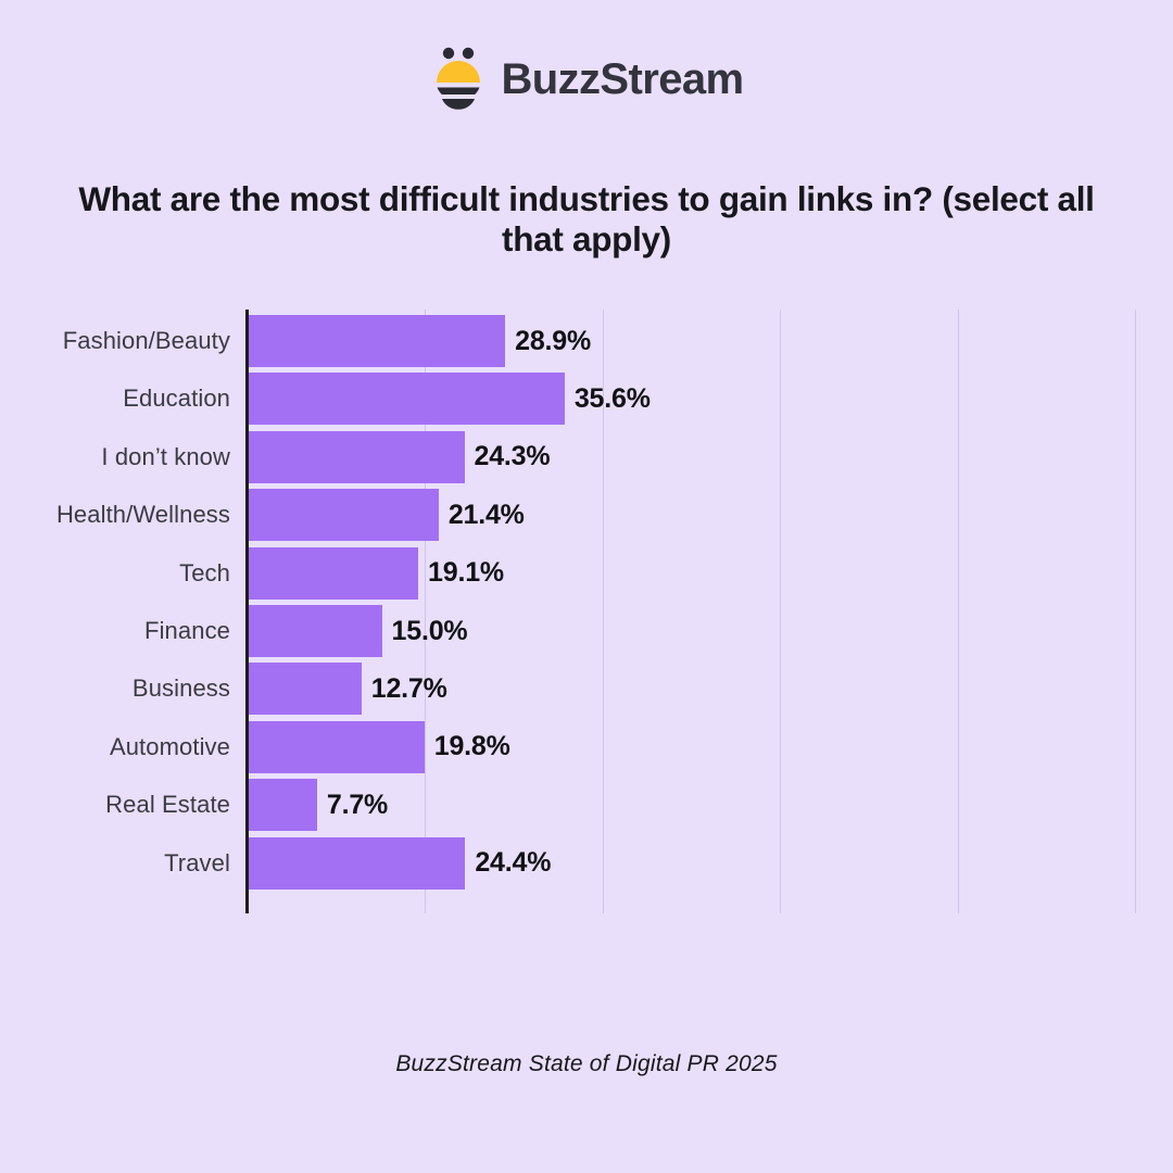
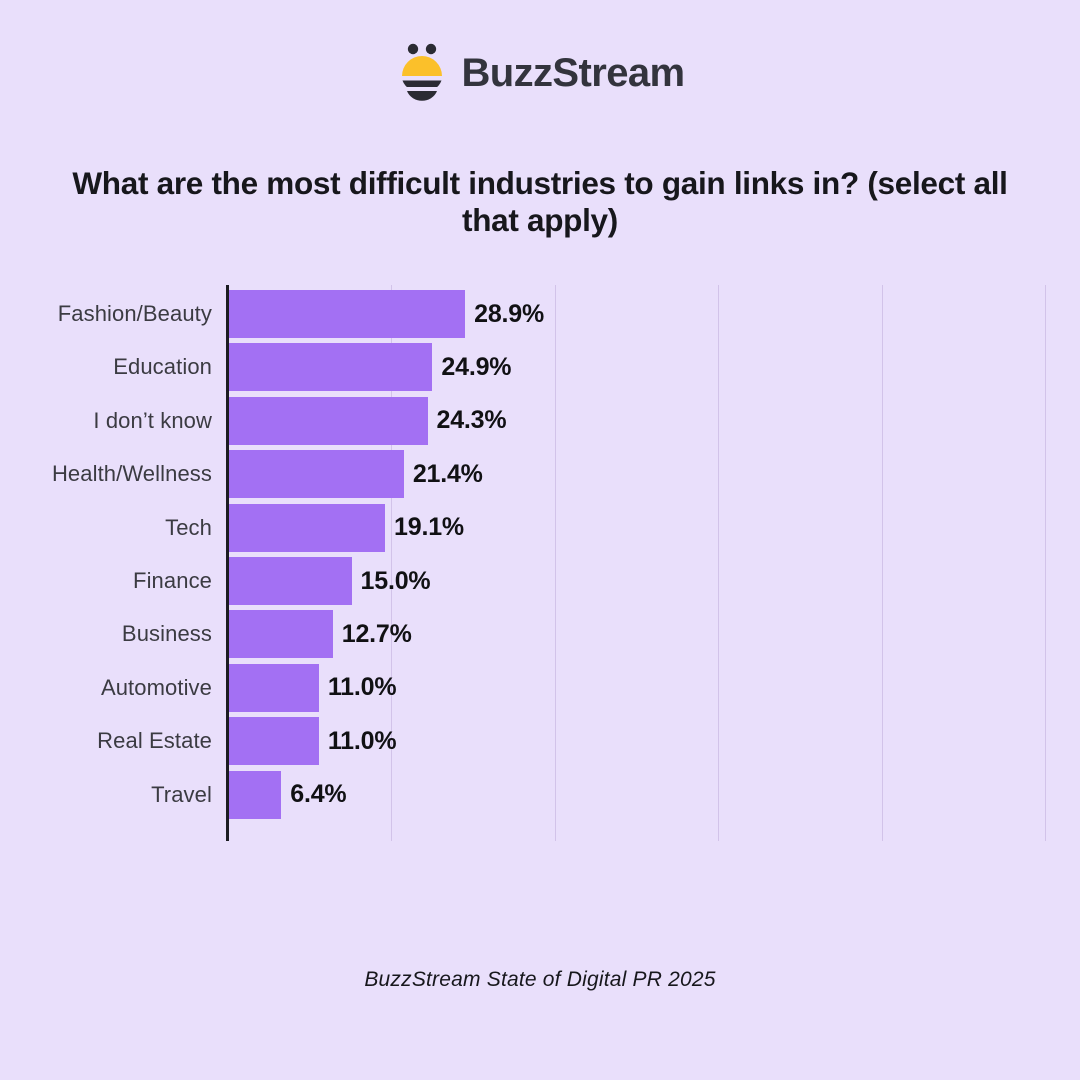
Education: 35.6% -> 24.9%
Automotive: 19.8% -> 11.0%
Real Estate: 7.7% -> 11.0%
Travel: 24.4% -> 6.4%
